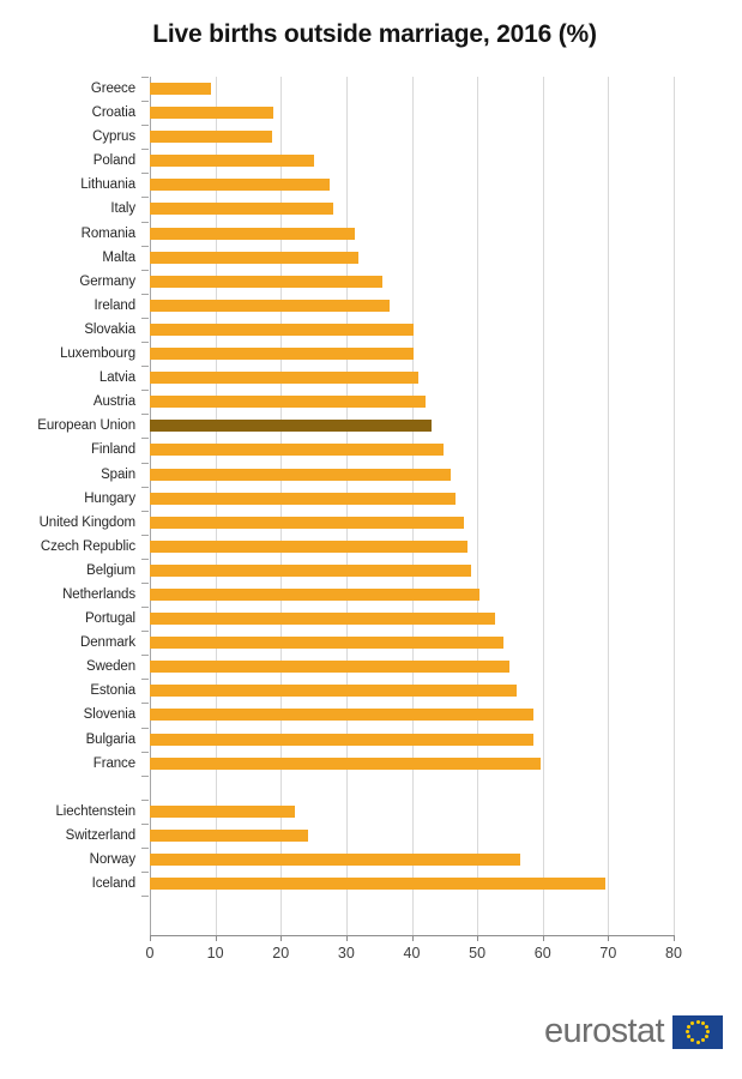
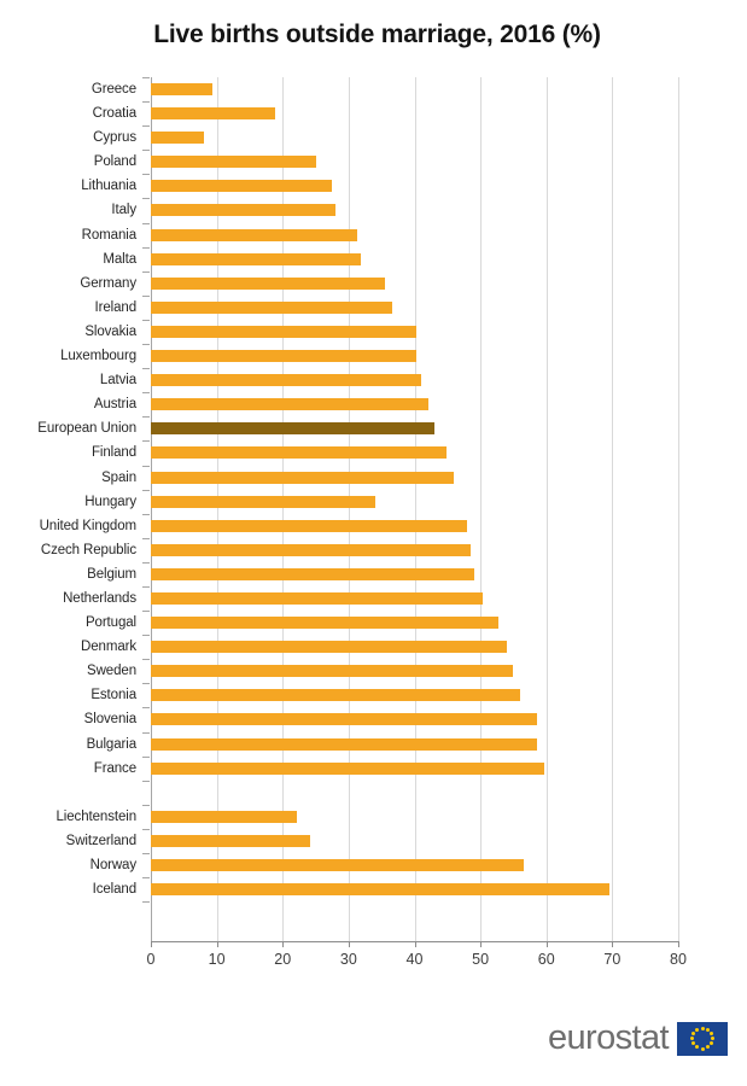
Cyprus: 19 -> 8
Hungary: 47 -> 34
